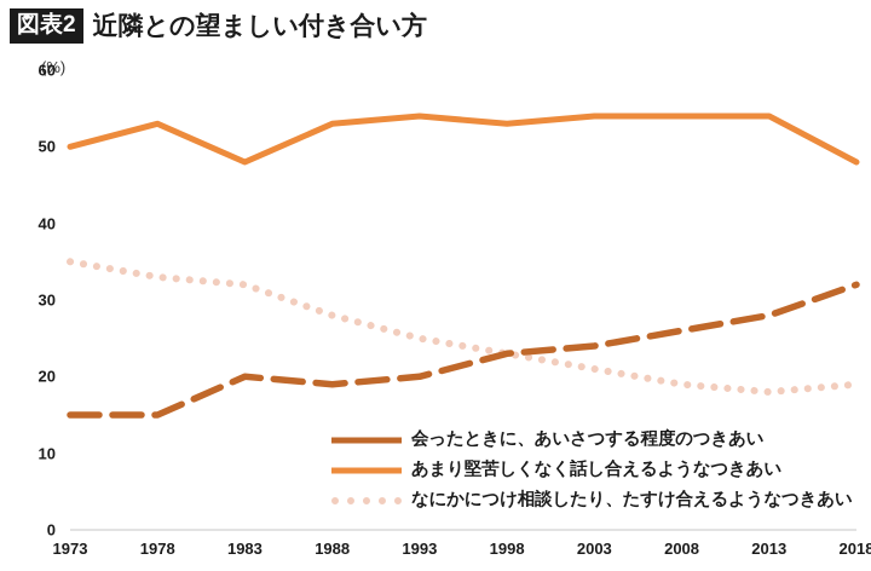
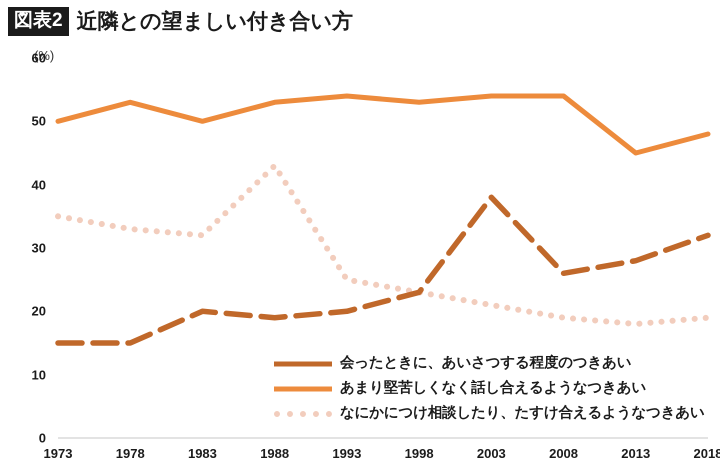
あまり堅苦しくなく話し合えるようなつきあい/1983: 48 -> 50
なにかにつけ相談したり、たすけ合えるようなつきあい/1988: 28 -> 43
会ったときに、あいさつする程度のつきあい/2003: 24 -> 38
あまり堅苦しくなく話し合えるようなつきあい/2013: 54 -> 45
